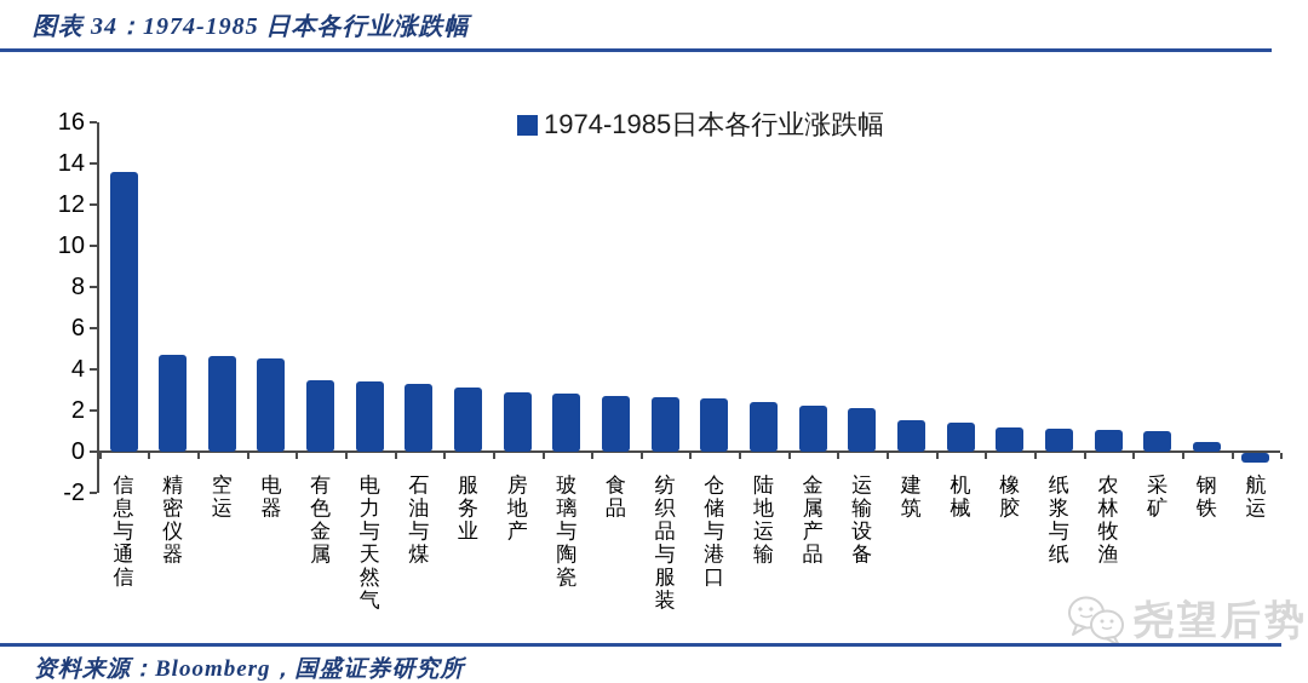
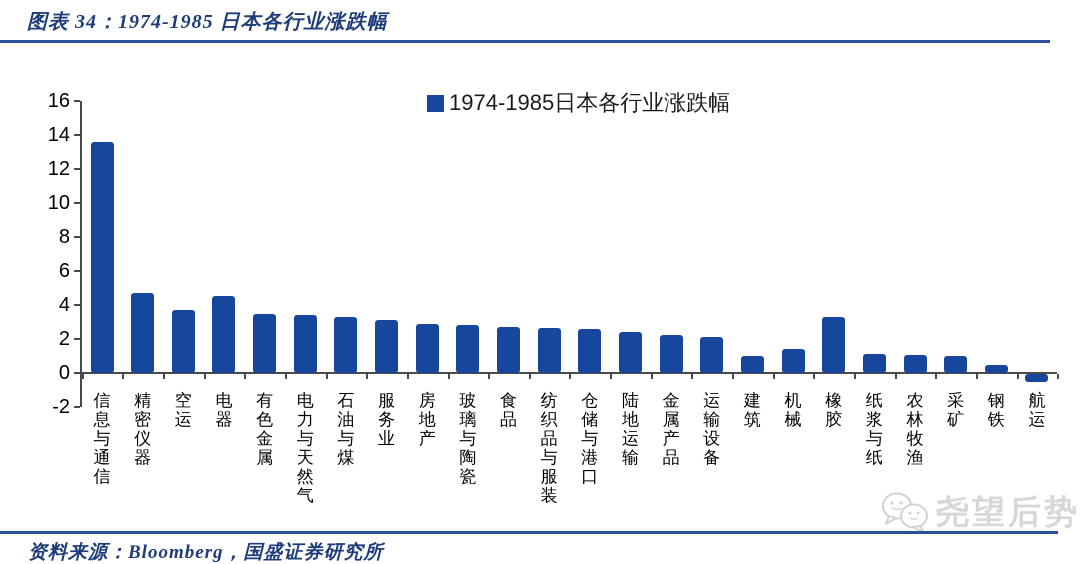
空运: 4.7 -> 3.7
建筑: 1.6 -> 1.0
橡胶: 1.1 -> 3.3
